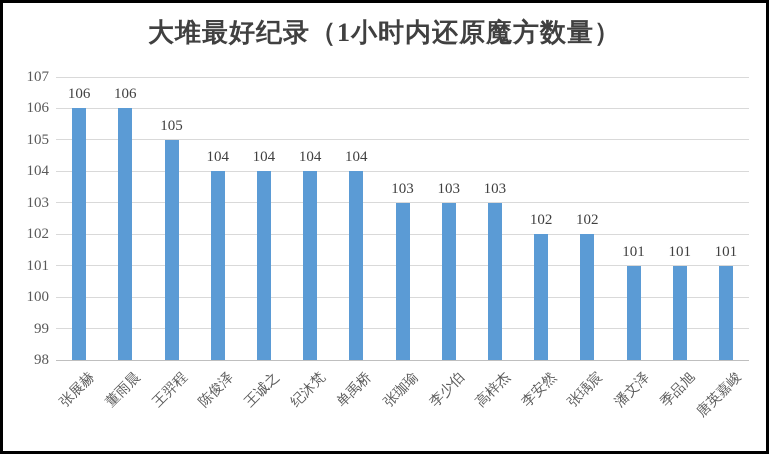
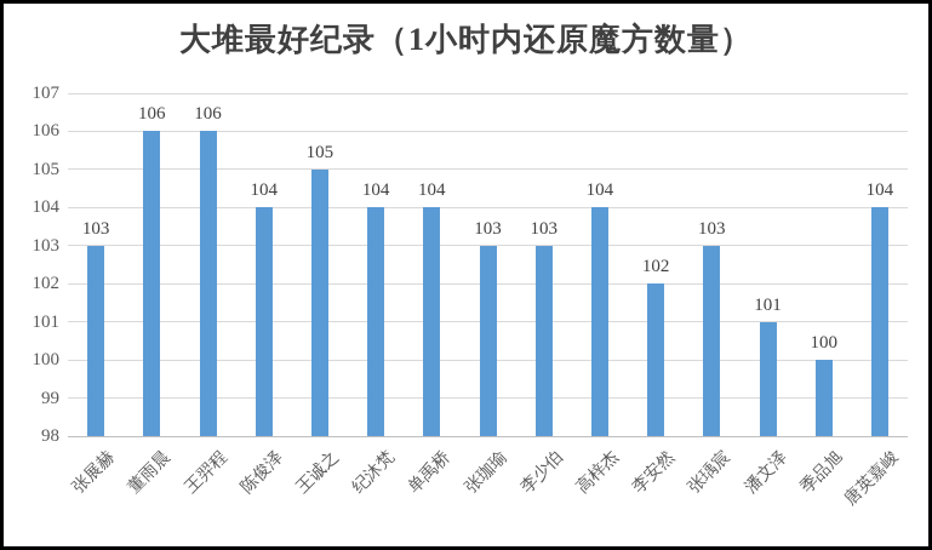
张展赫: 106 -> 103
王羿程: 105 -> 106
王诚之: 104 -> 105
高梓杰: 103 -> 104
张瑀宸: 102 -> 103
季品旭: 101 -> 100
唐英嘉峻: 101 -> 104
